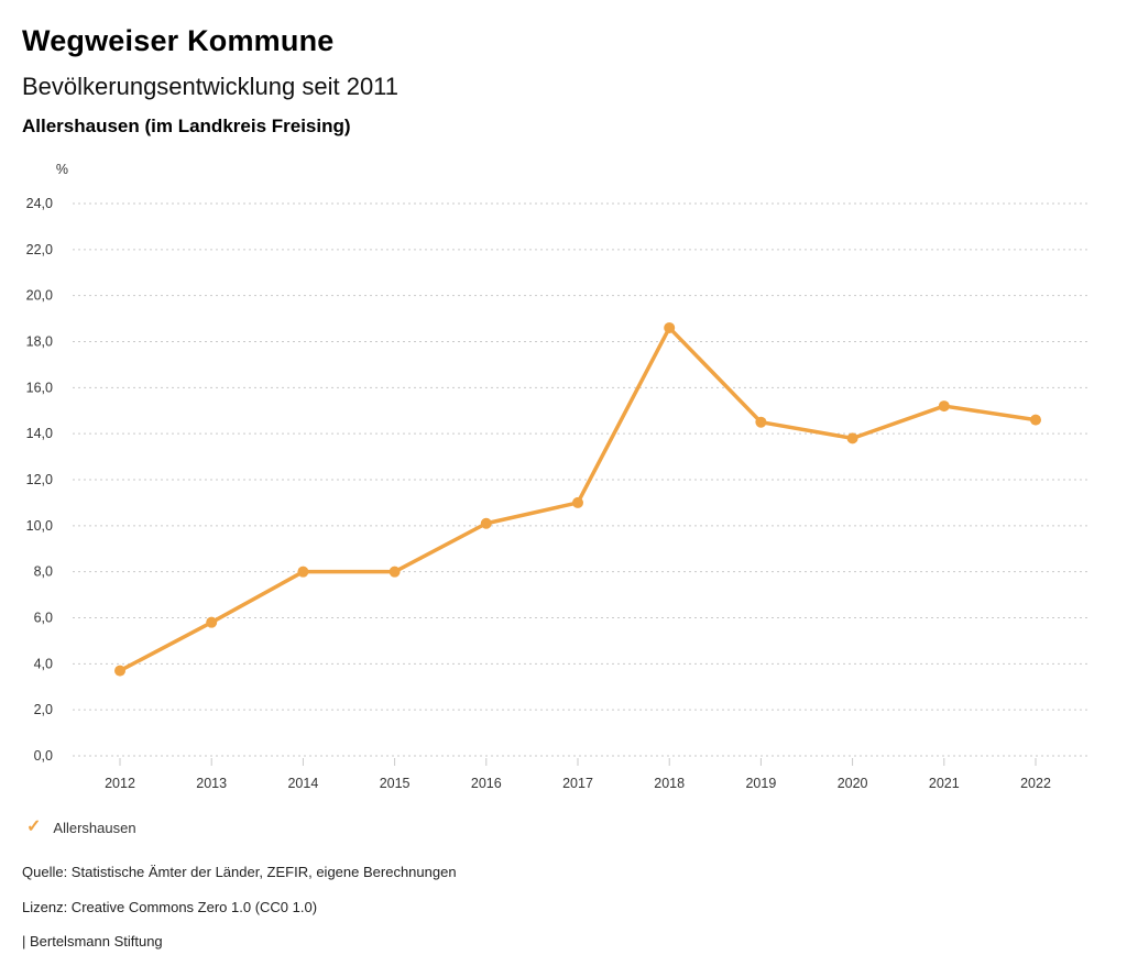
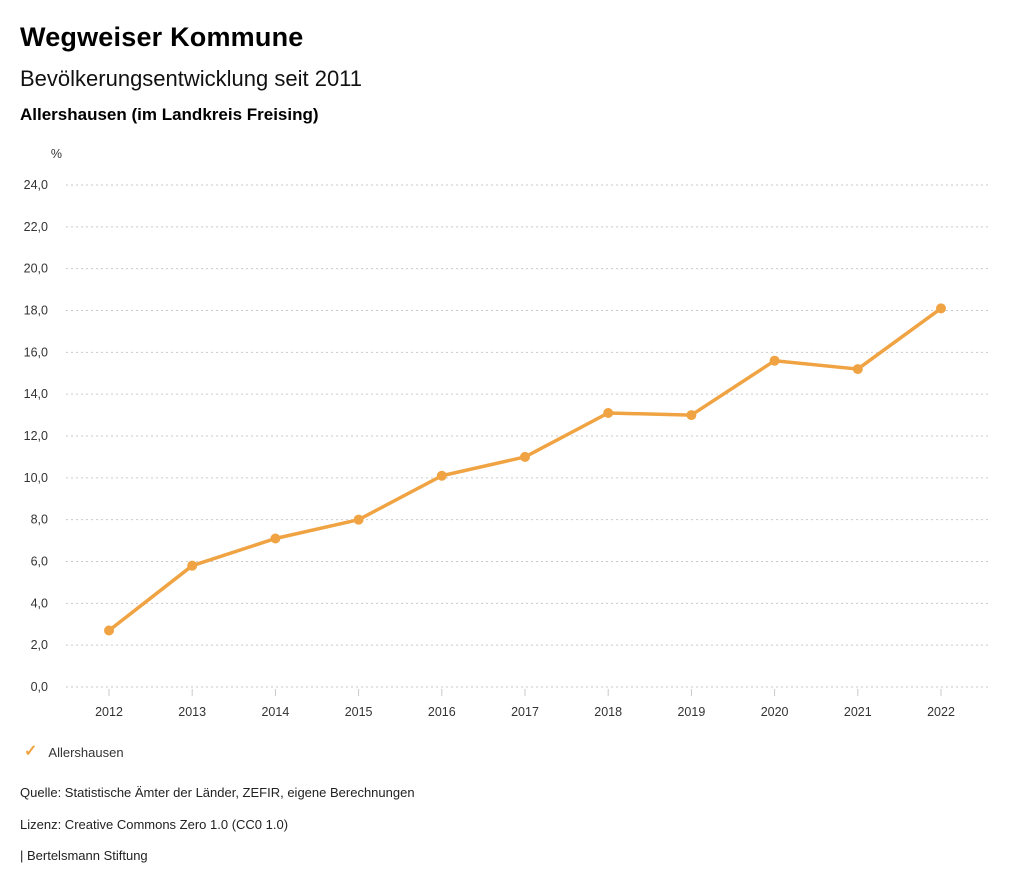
2012: 3,7 -> 2,7
2014: 8,0 -> 7,1
2018: 18,6 -> 13,1
2019: 14,5 -> 13,0
2020: 13,8 -> 15,6
2022: 14,6 -> 18,1
